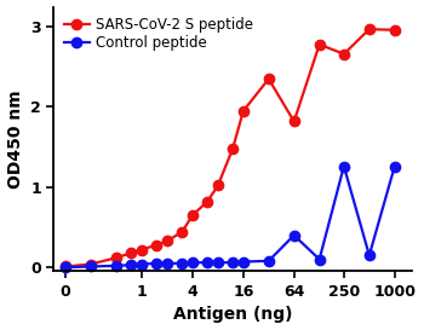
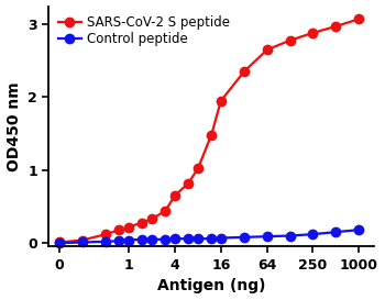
SARS-CoV-2 S peptide/64: 1.82 -> 2.65
Control peptide/64: 0.40 -> 0.09
SARS-CoV-2 S peptide/250: 2.66 -> 2.88
Control peptide/250: 1.26 -> 0.12
SARS-CoV-2 S peptide/1000: 2.96 -> 3.07
Control peptide/1000: 1.26 -> 0.18
